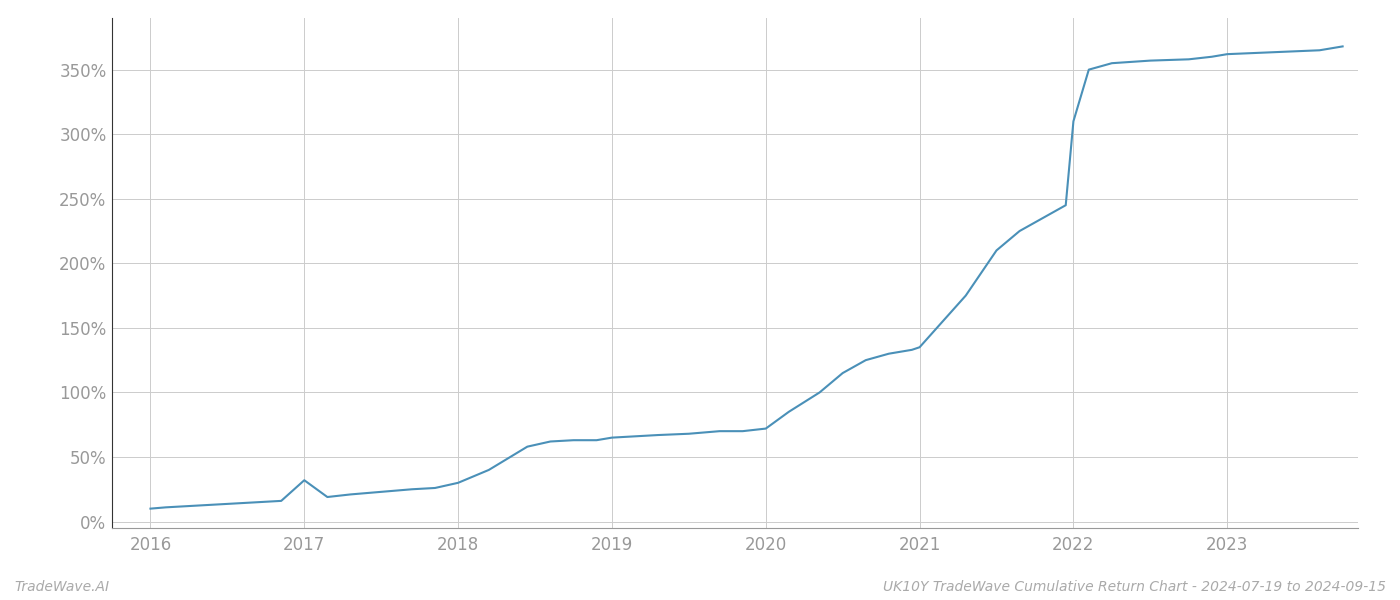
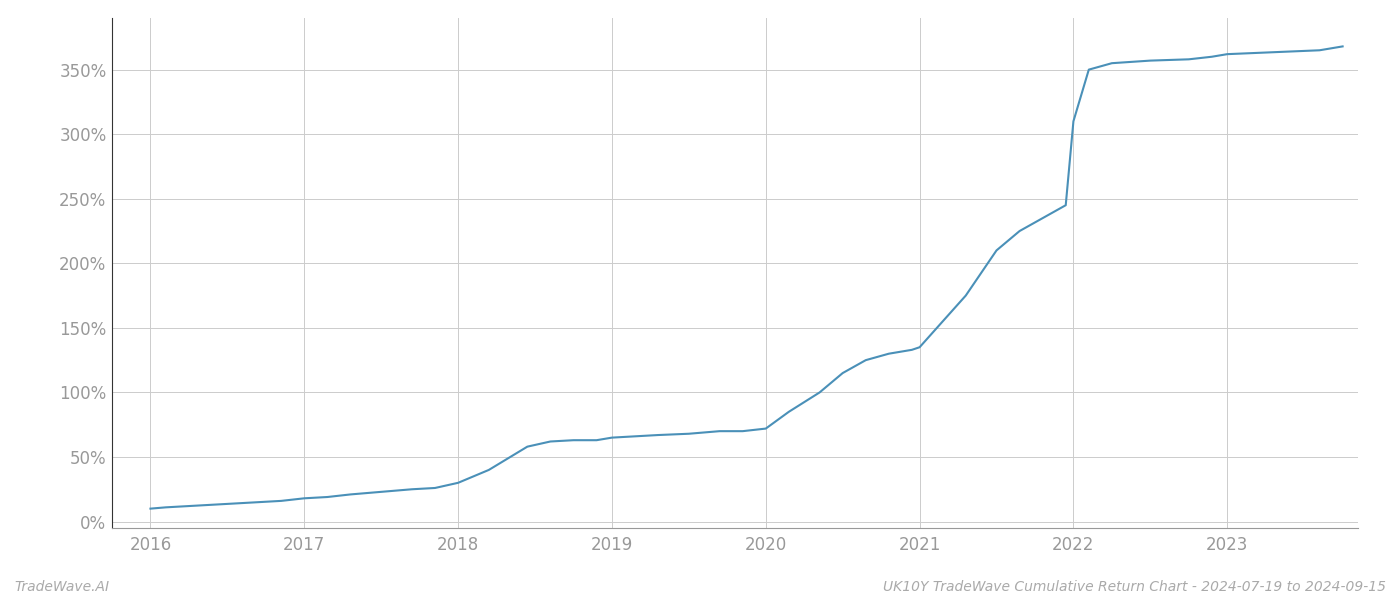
2017: 32% -> 18%
